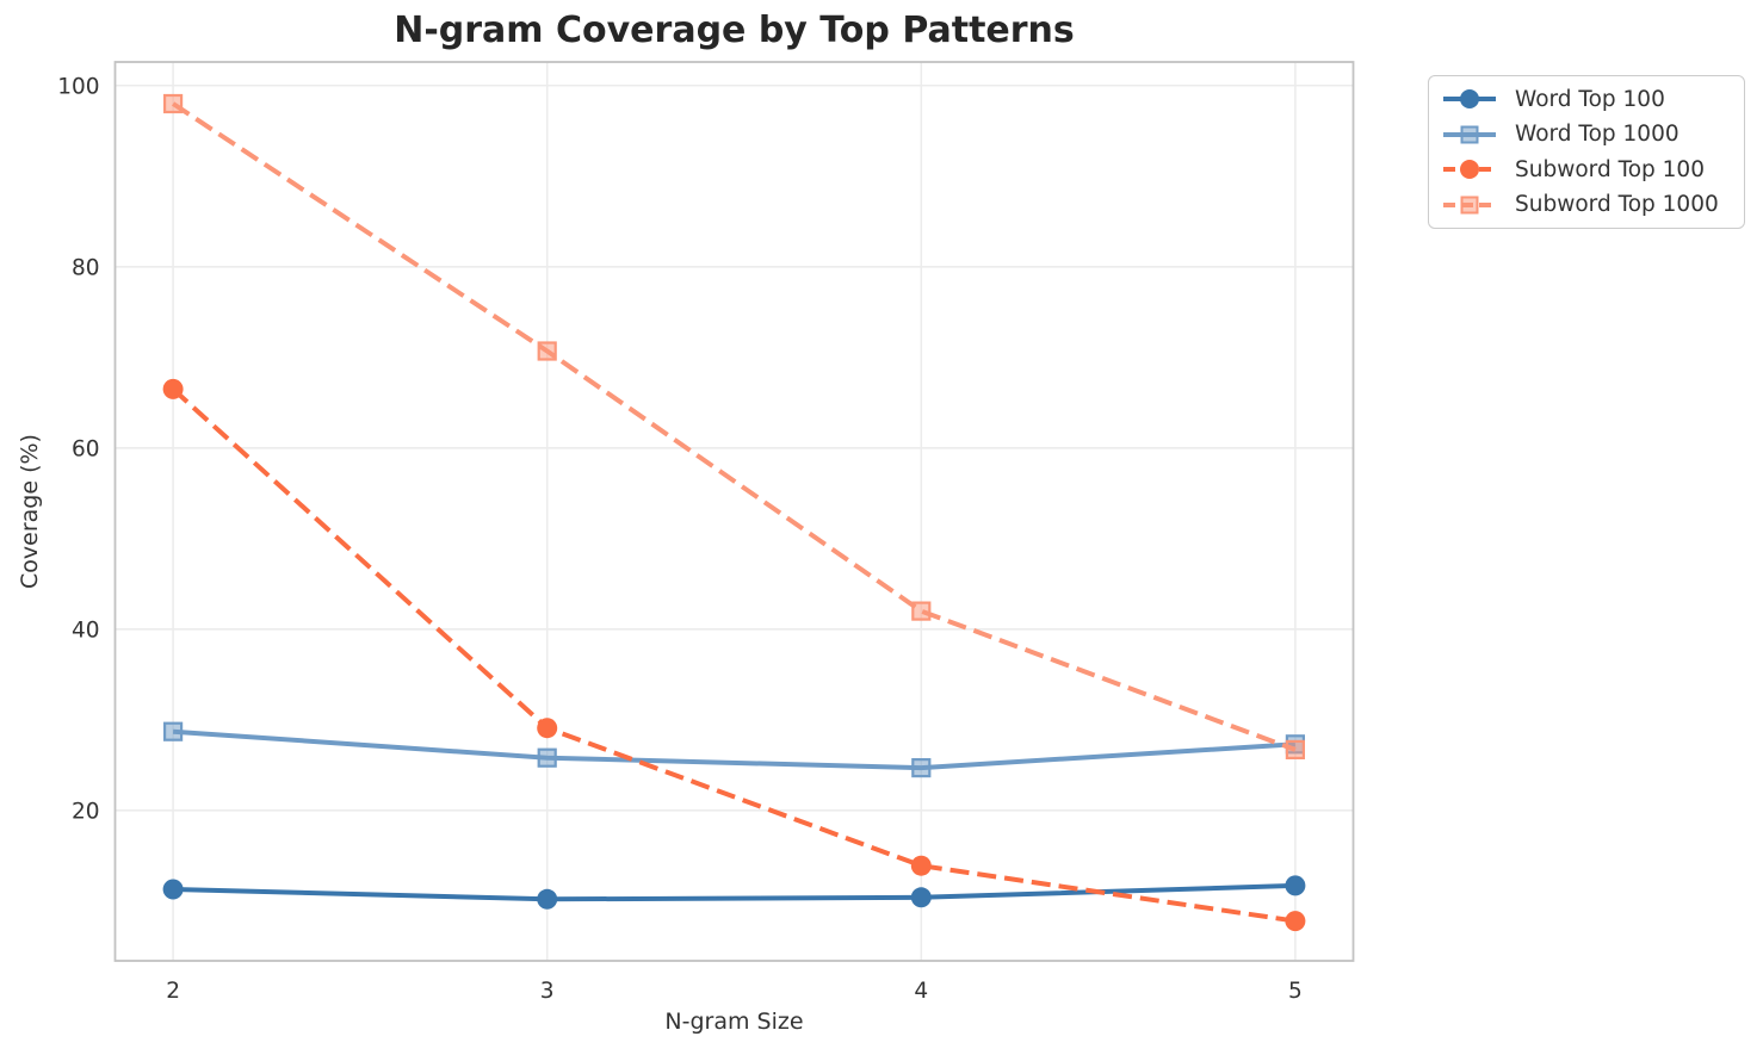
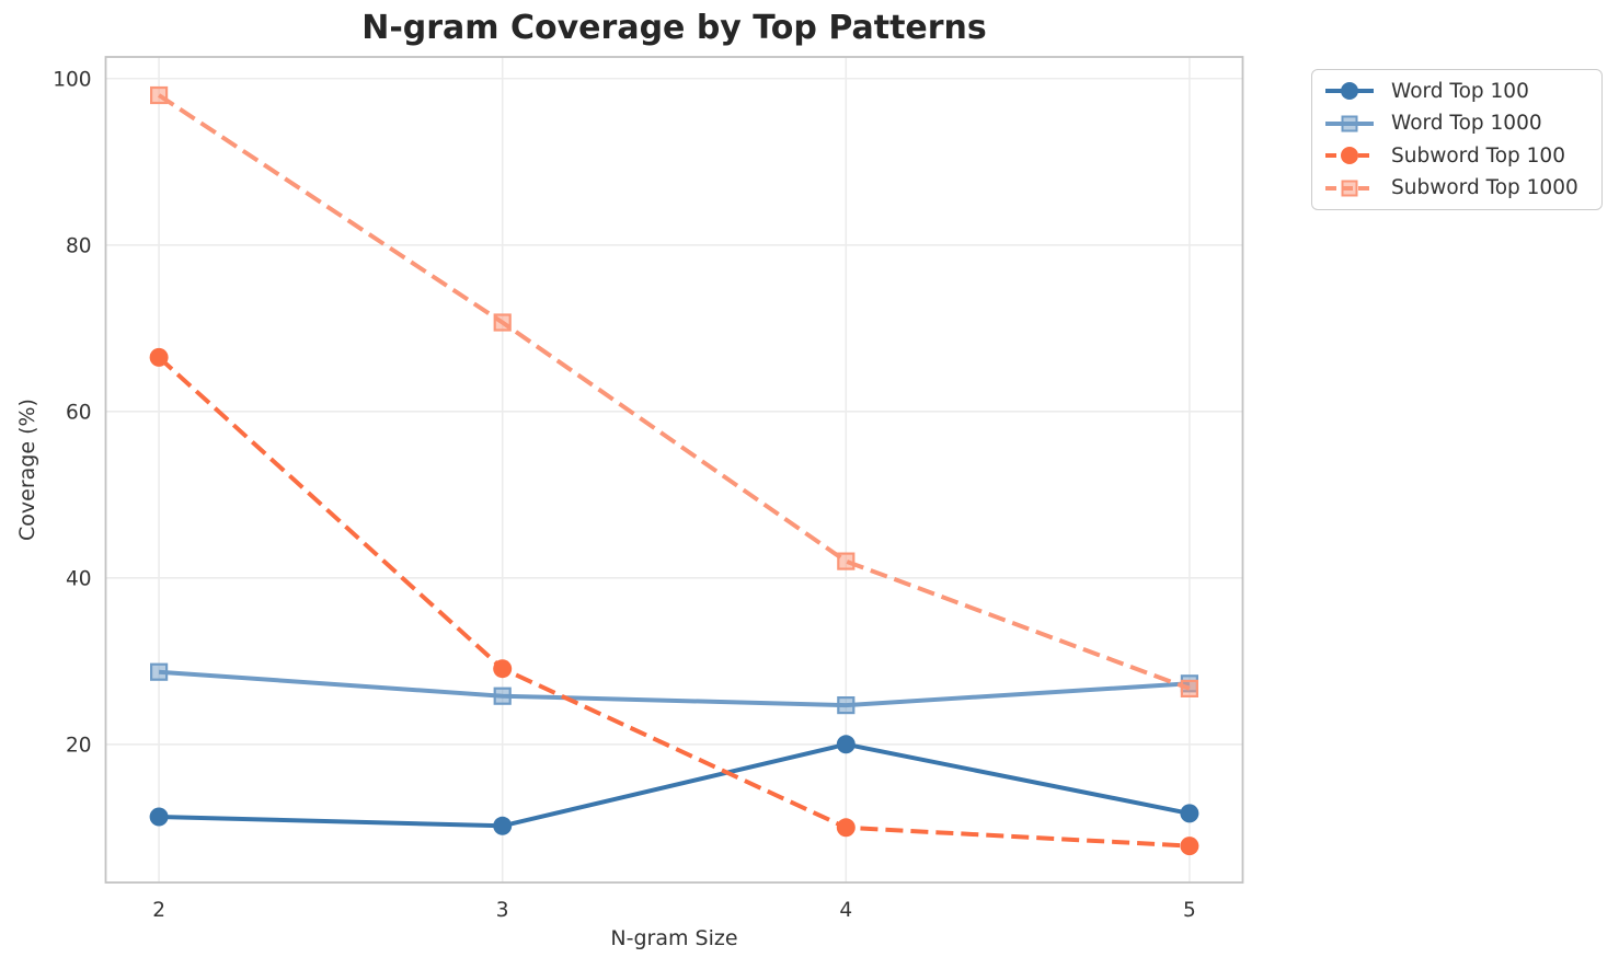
Word Top 100/4: 10 -> 20
Subword Top 100/4: 14 -> 10
